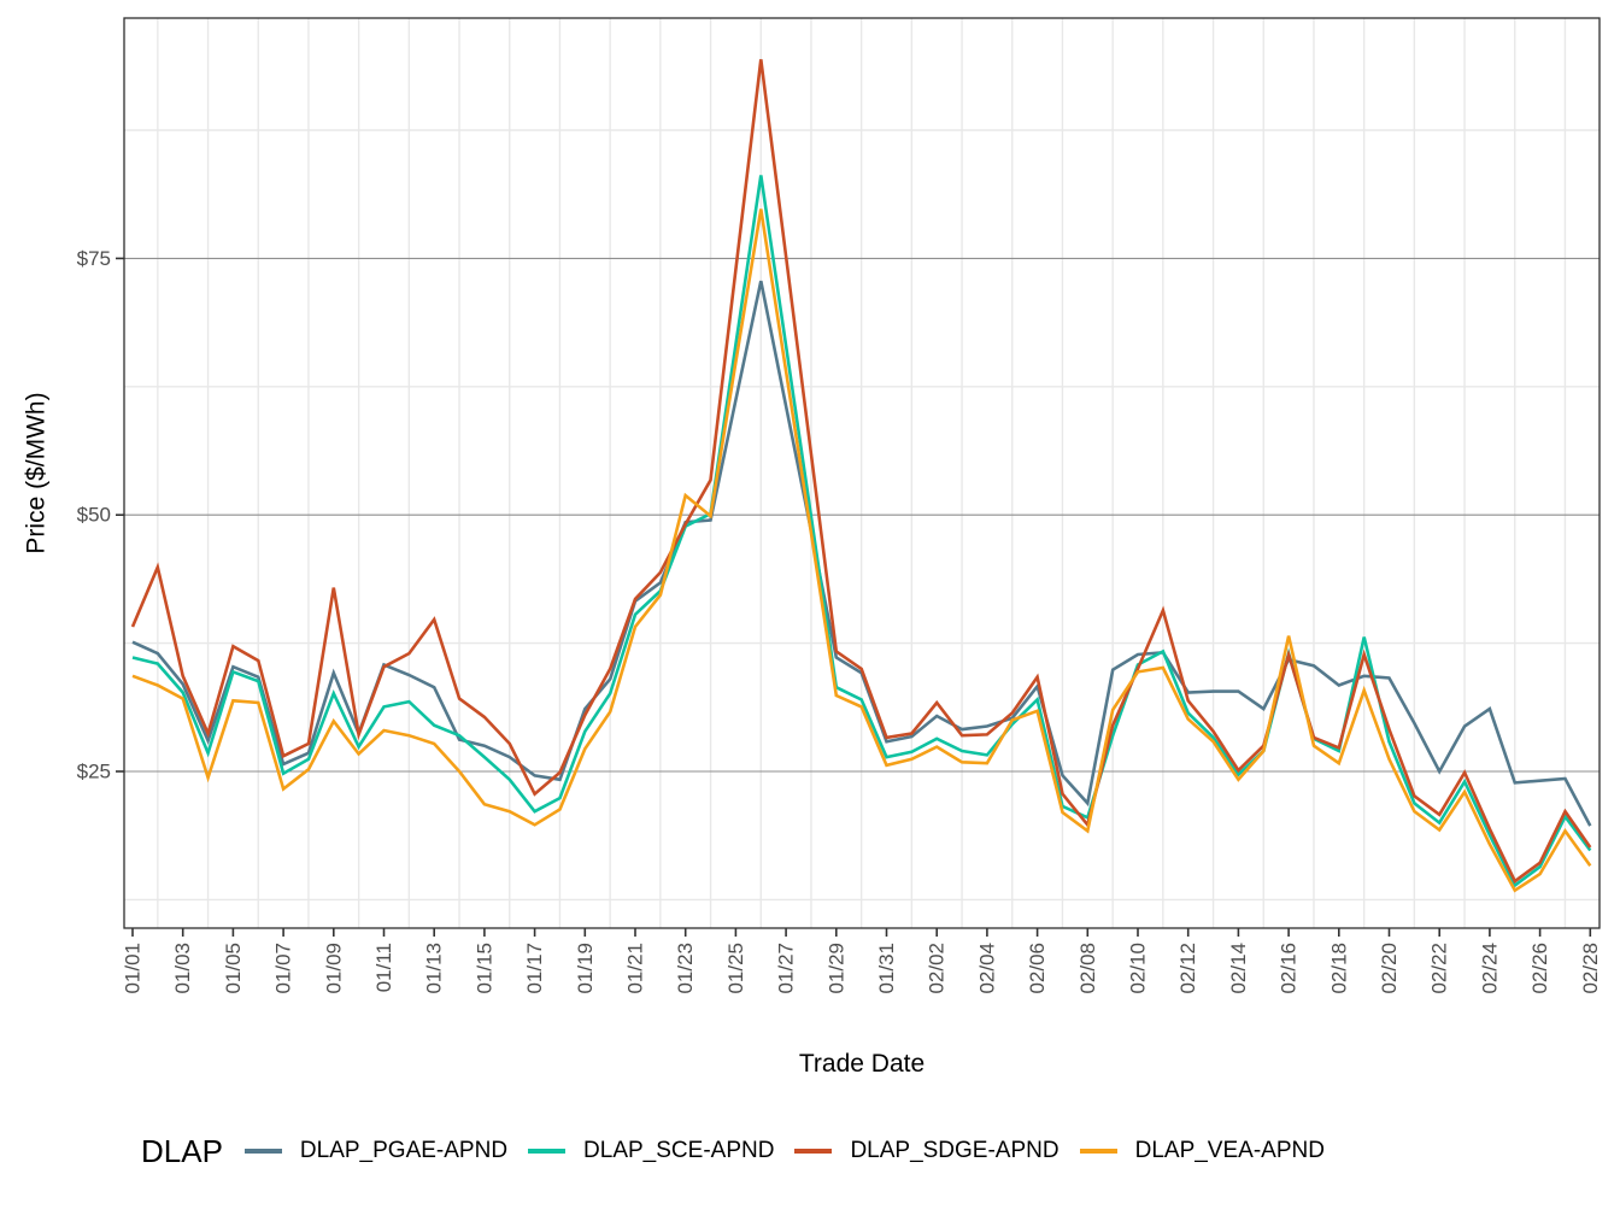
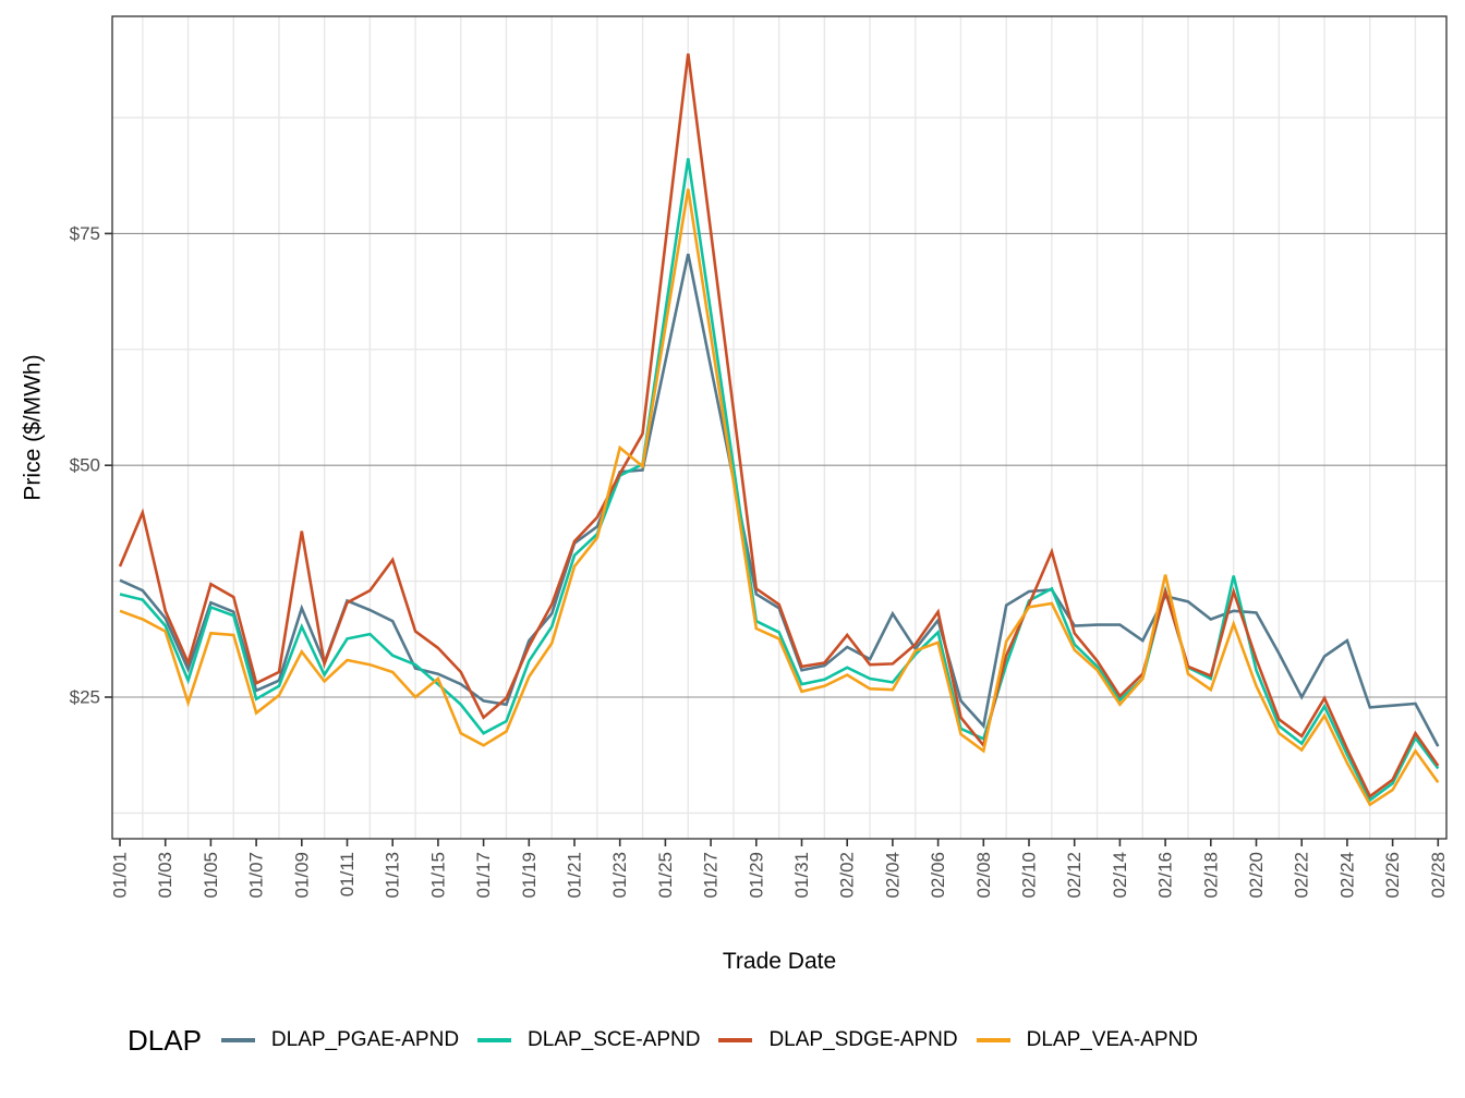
DLAP_VEA-APND/01/15: $22 -> $27
DLAP_PGAE-APND/02/04: $29 -> $34
